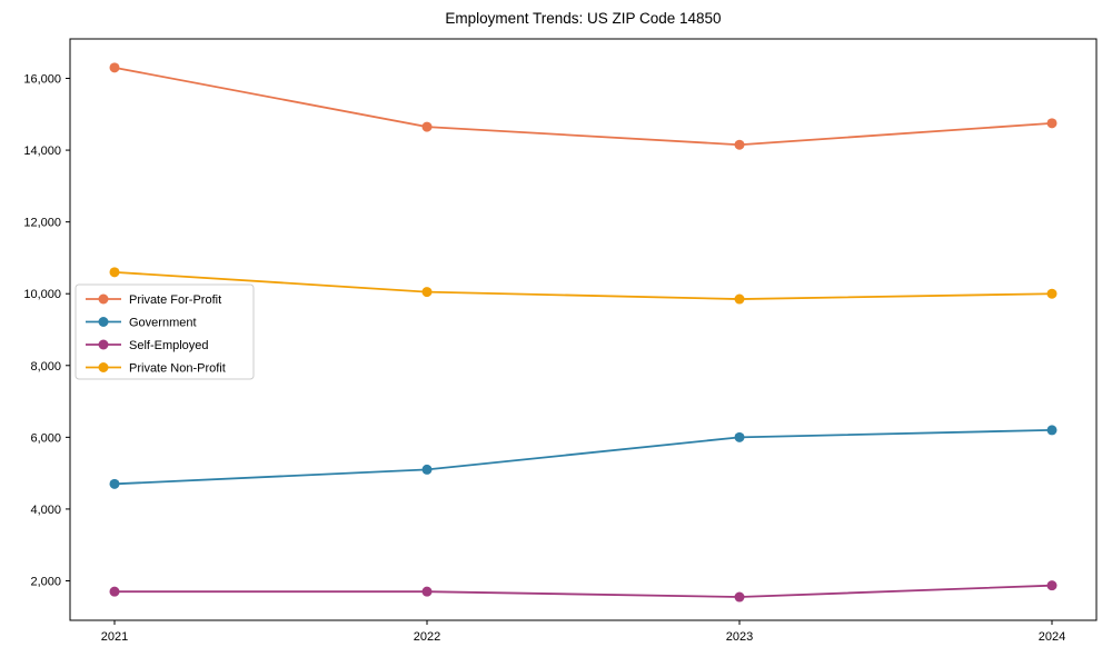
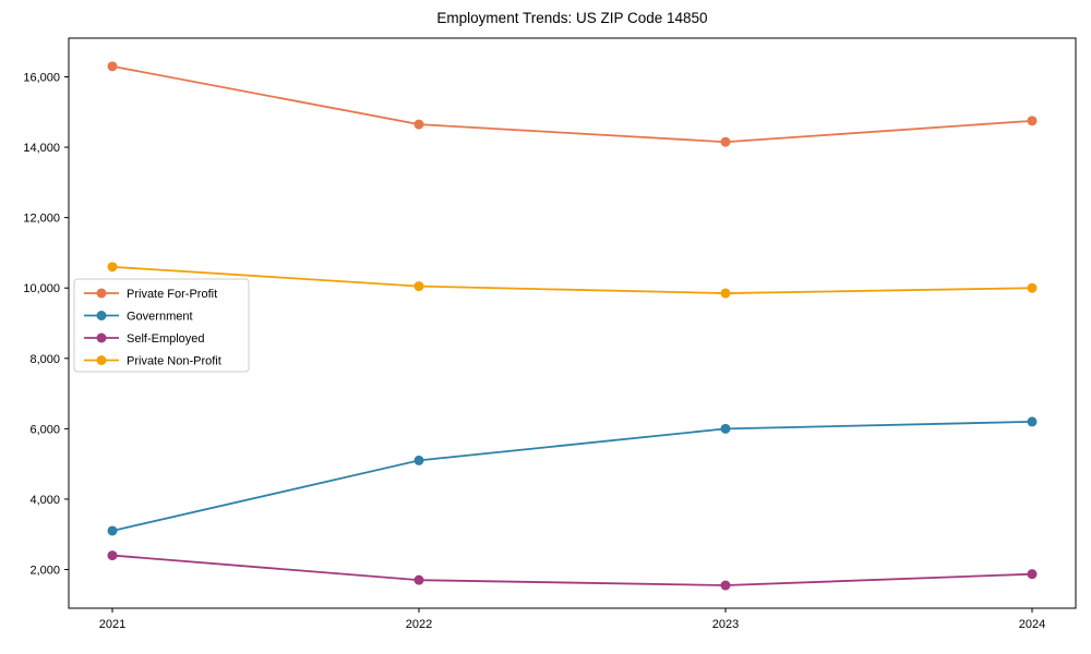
Government/2021: 4700 -> 3100
Self-Employed/2021: 1700 -> 2400
